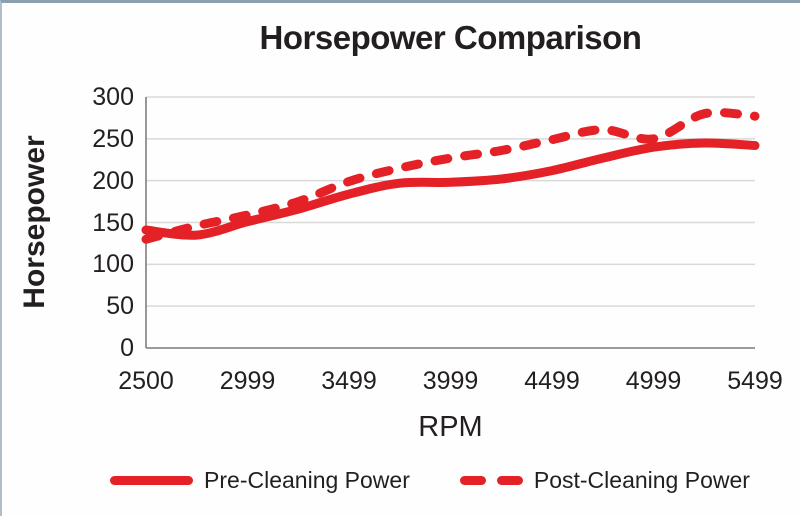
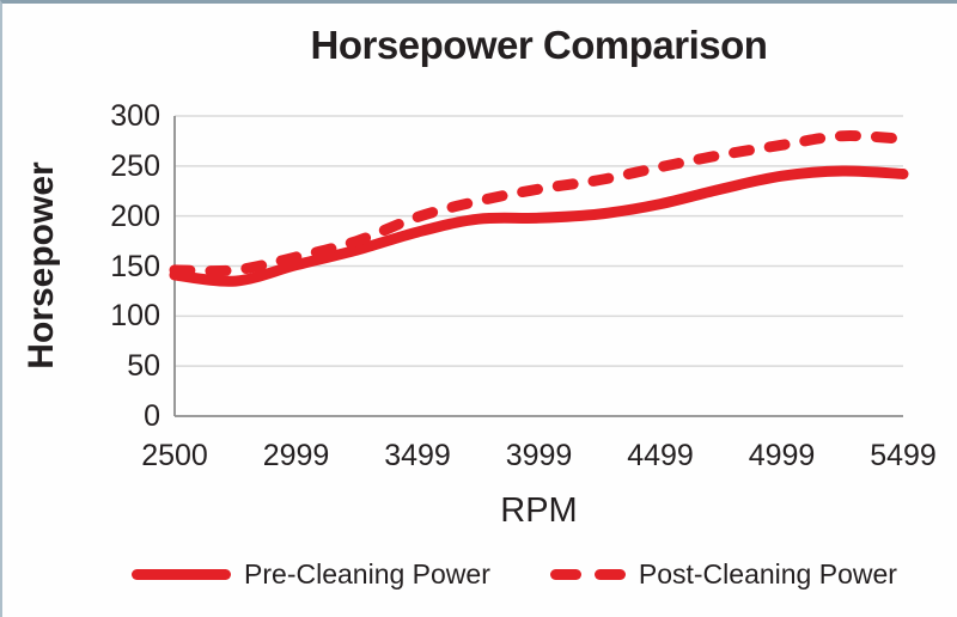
Post-Cleaning Power/2500: 130 -> 150
Post-Cleaning Power/4999: 250 -> 270
